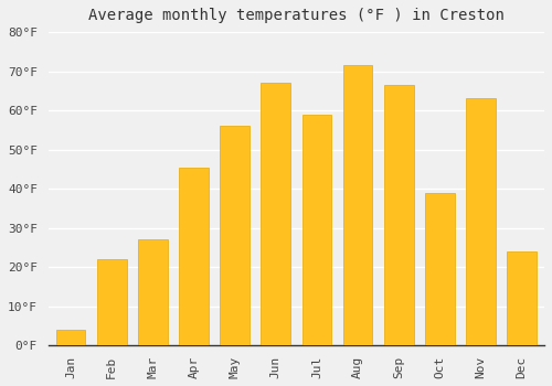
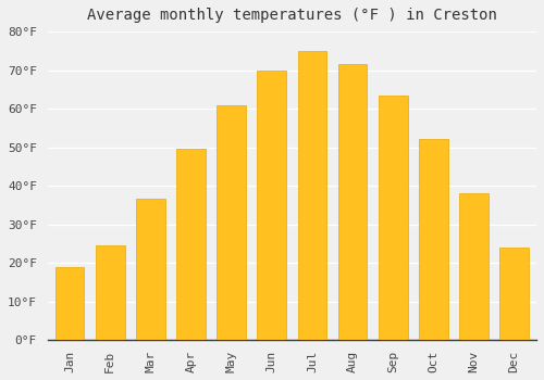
Jan: 4.0°F -> 19.0°F
Feb: 22.0°F -> 24.5°F
Mar: 27.0°F -> 36.5°F
Apr: 45.5°F -> 49.5°F
May: 56.0°F -> 61.0°F
Jun: 67.0°F -> 70.0°F
Jul: 59.0°F -> 75.0°F
Sep: 66.5°F -> 63.5°F
Oct: 39.0°F -> 52.0°F
Nov: 63.0°F -> 38.0°F
